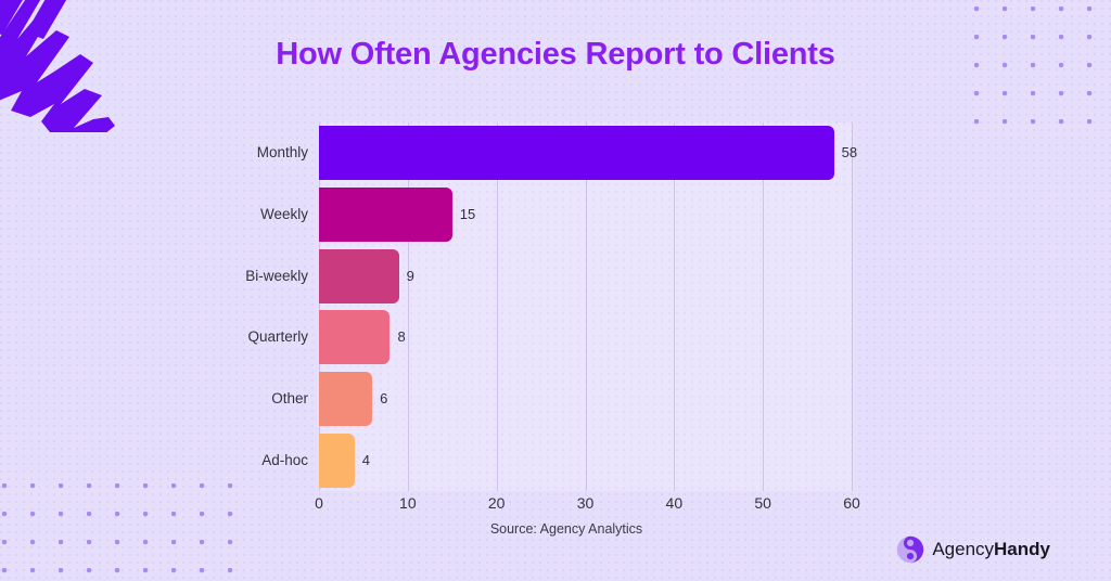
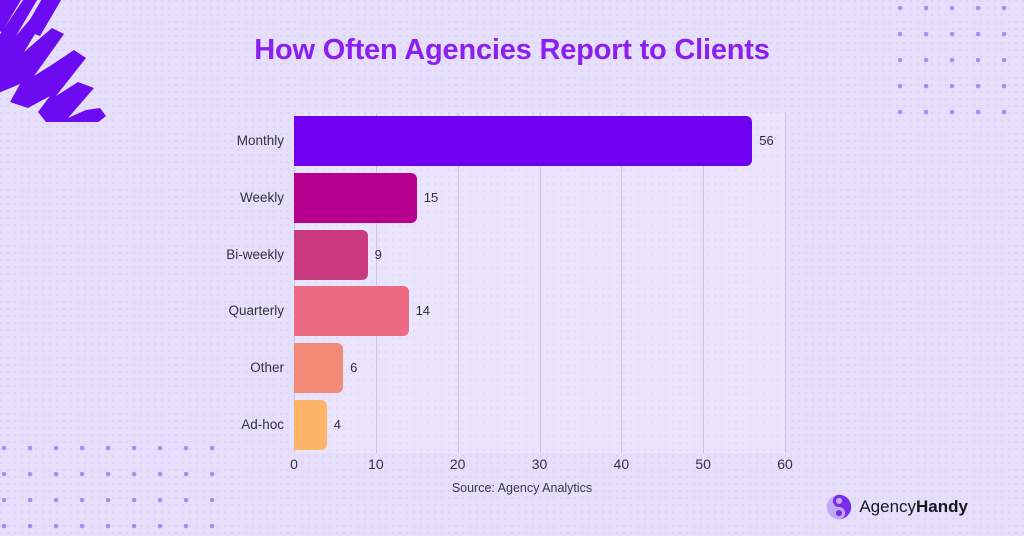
Monthly: 58 -> 56
Quarterly: 8 -> 14
